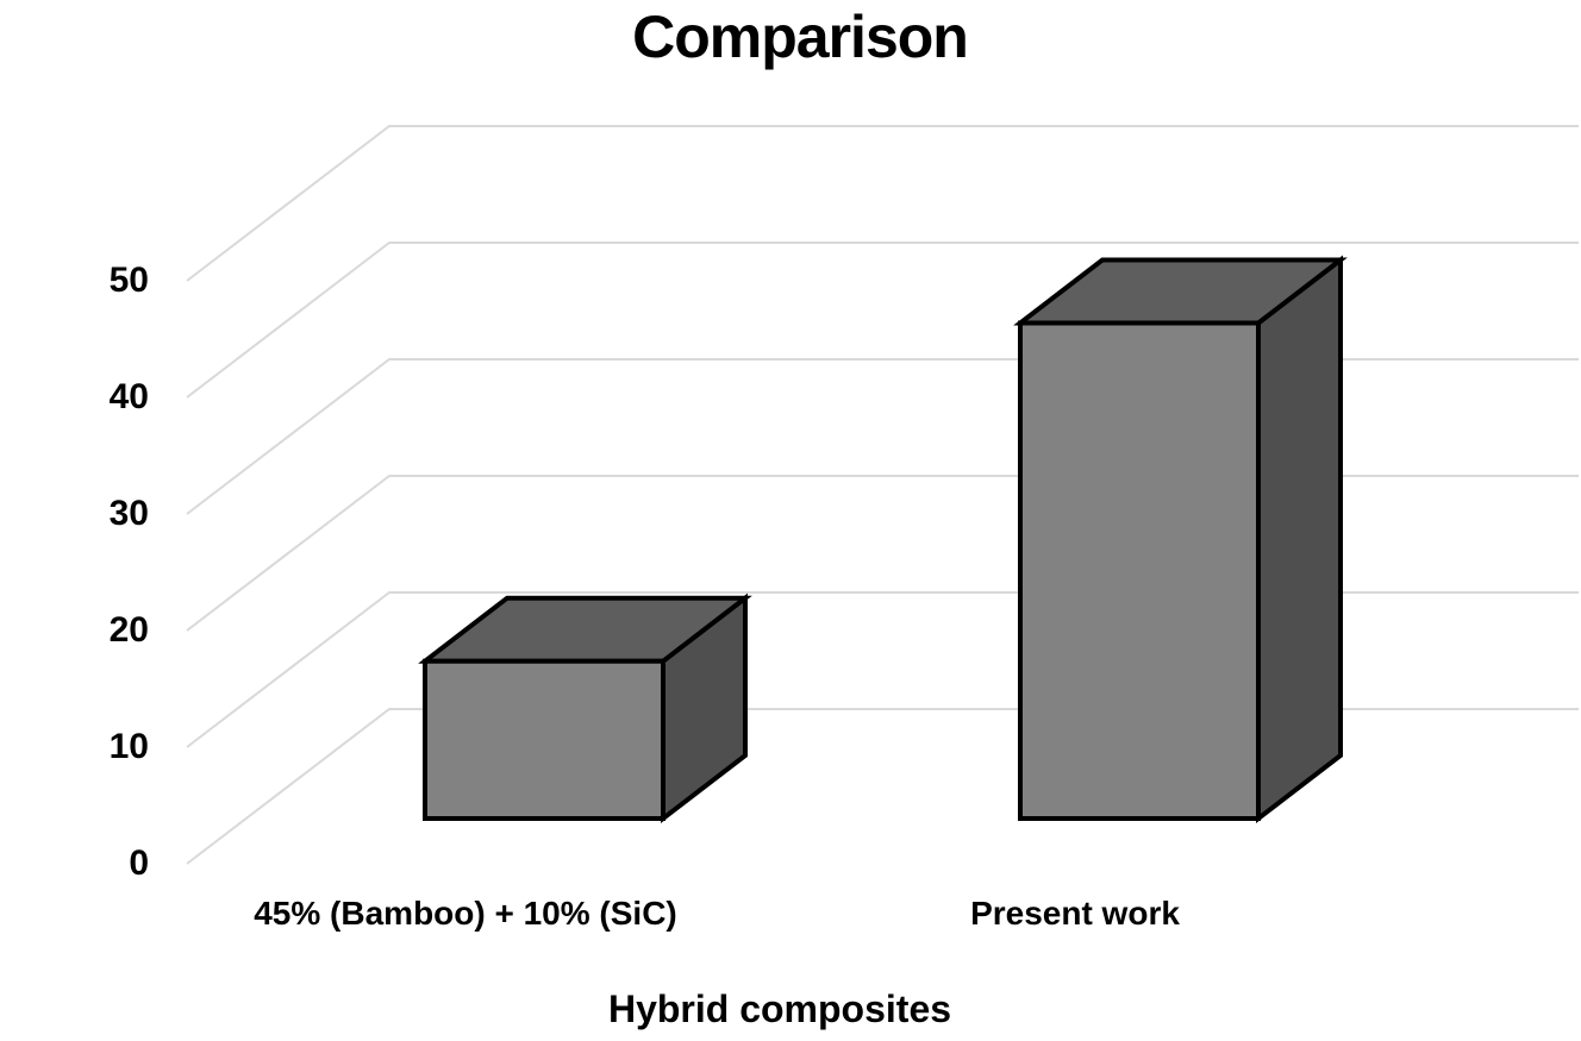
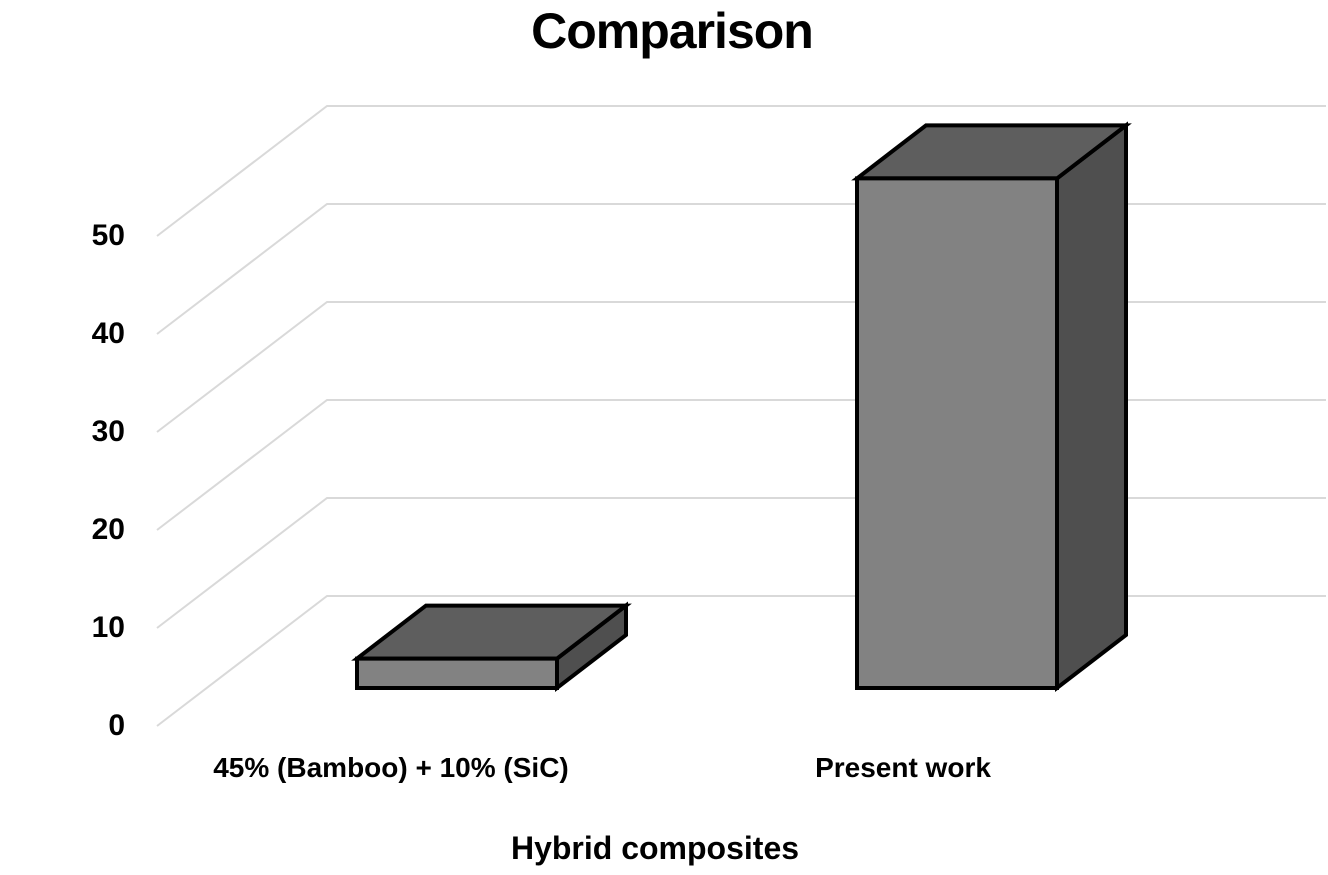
45% (Bamboo) + 10% (SiC): 14 -> 3
Present work: 42 -> 52
